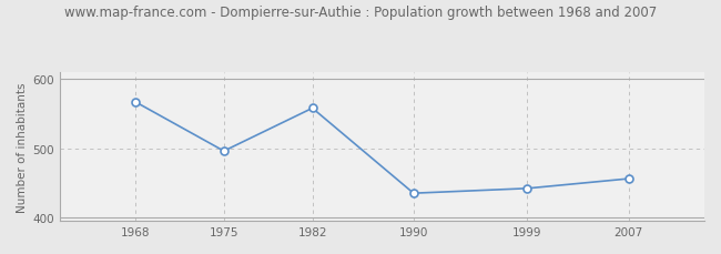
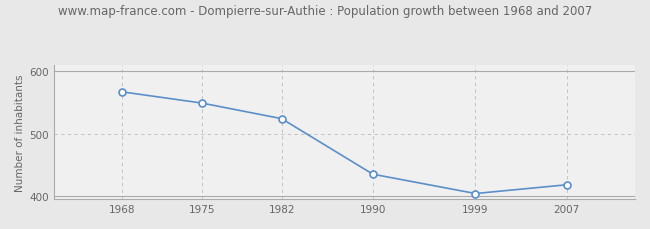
1975: 496 -> 549
1982: 558 -> 524
1999: 442 -> 404
2007: 456 -> 418
